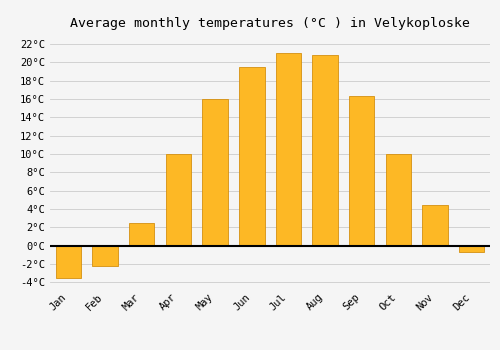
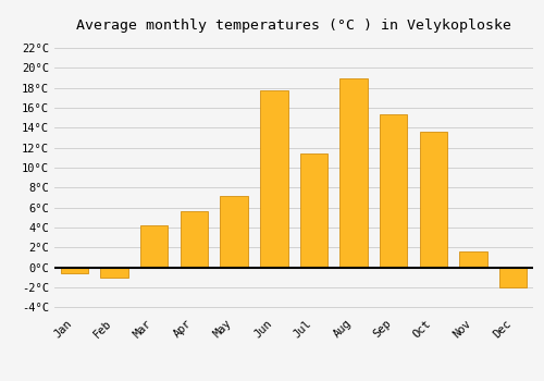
Jan: -3.5°C -> -0.6°C
Feb: -2.2°C -> -1.0°C
Mar: 2.5°C -> 4.2°C
Apr: 10.0°C -> 5.6°C
May: 16.0°C -> 7.2°C
Jun: 19.5°C -> 17.8°C
Jul: 21.0°C -> 11.4°C
Aug: 20.8°C -> 19.0°C
Sep: 16.3°C -> 15.4°C
Oct: 10.0°C -> 13.6°C
Nov: 4.4°C -> 1.6°C
Dec: -0.7°C -> -2.0°C
